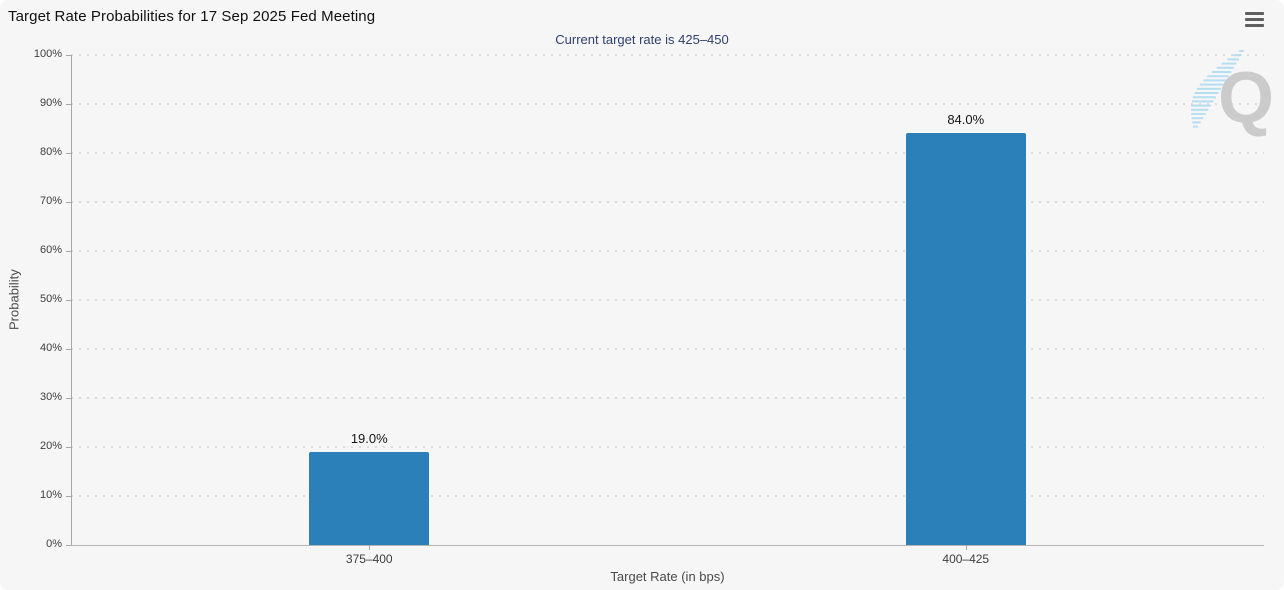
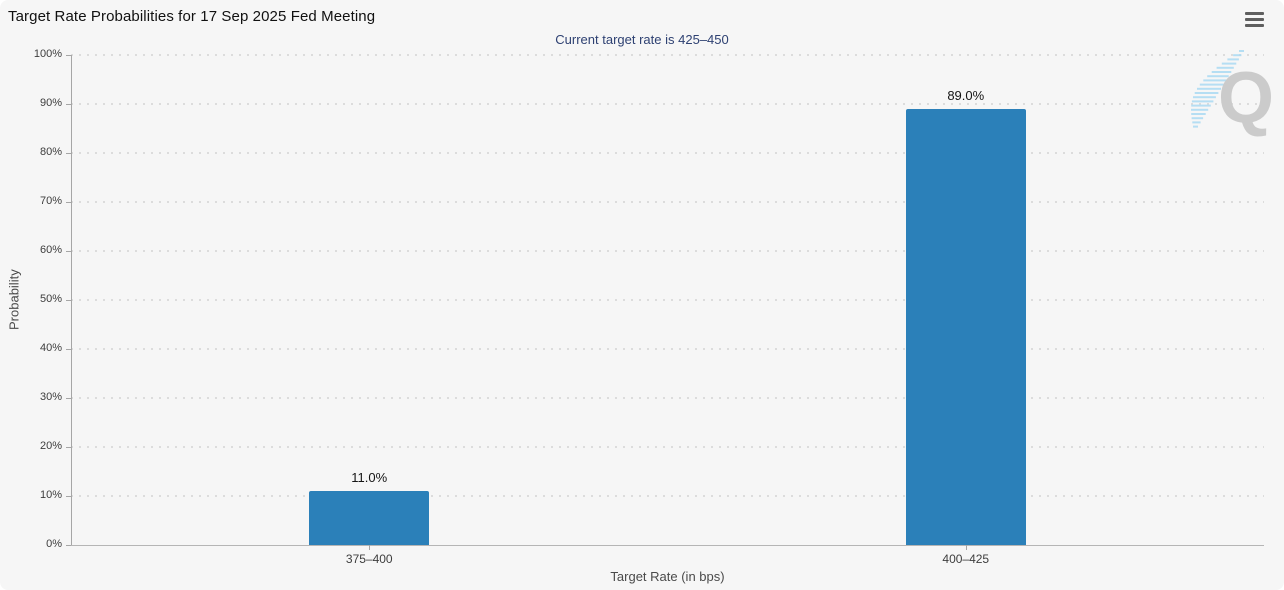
375–400: 19.0% -> 11.0%
400–425: 84.0% -> 89.0%
